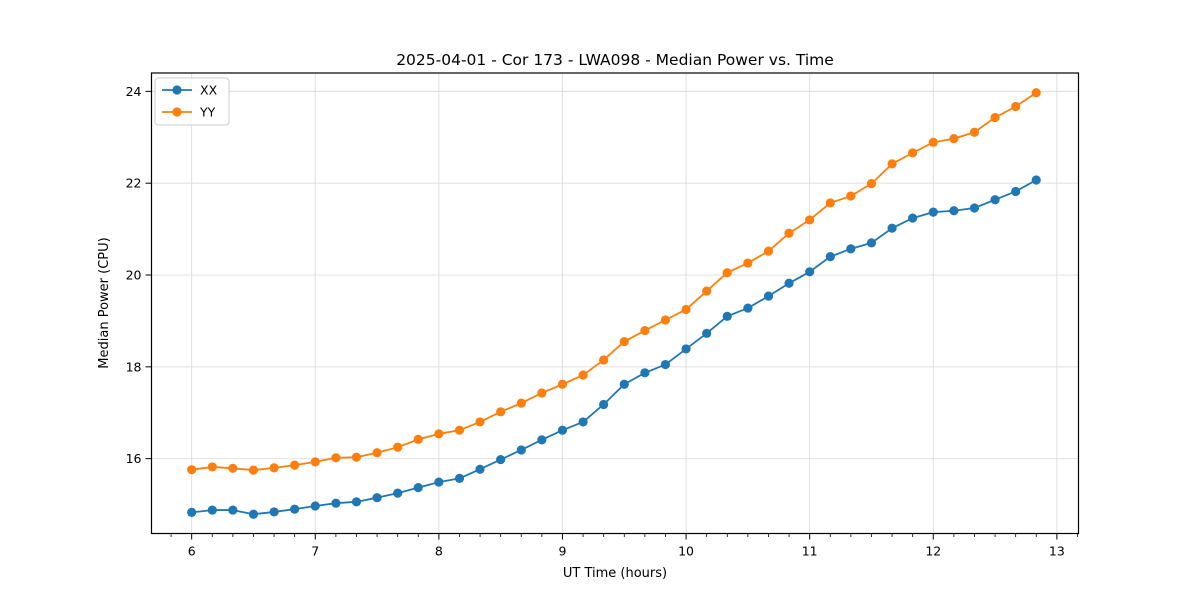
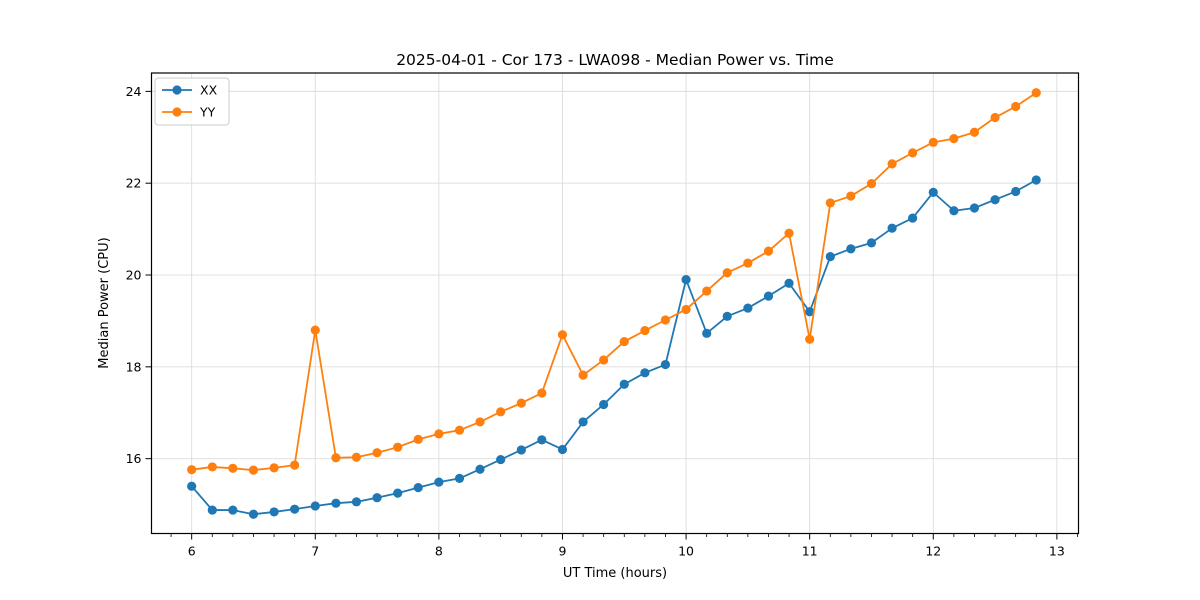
XX/6: 14.8 -> 15.4
YY/7: 15.9 -> 18.8
XX/9: 16.6 -> 16.2
YY/9: 17.6 -> 18.7
XX/10: 18.4 -> 19.9
XX/11: 20.1 -> 19.2
YY/11: 21.2 -> 18.6
XX/12: 21.4 -> 21.8
